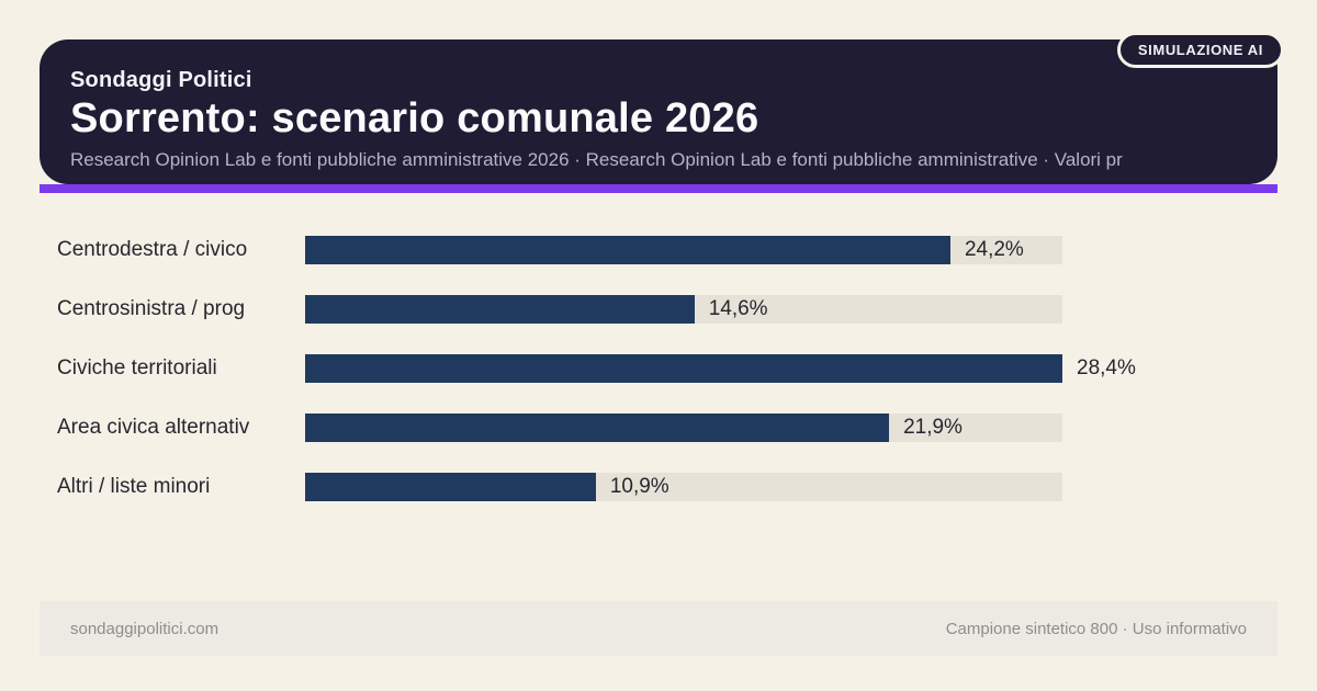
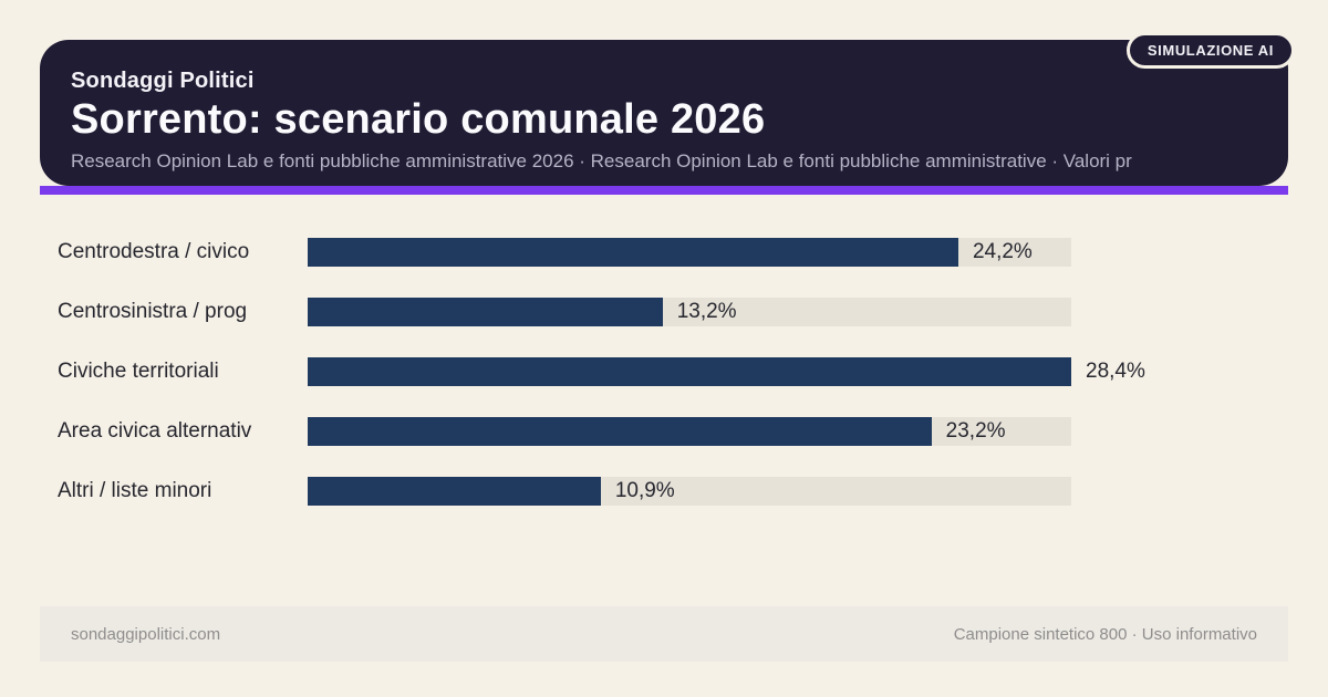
Centrosinistra / prog: 14,6% -> 13,2%
Area civica alternativ: 21,9% -> 23,2%
